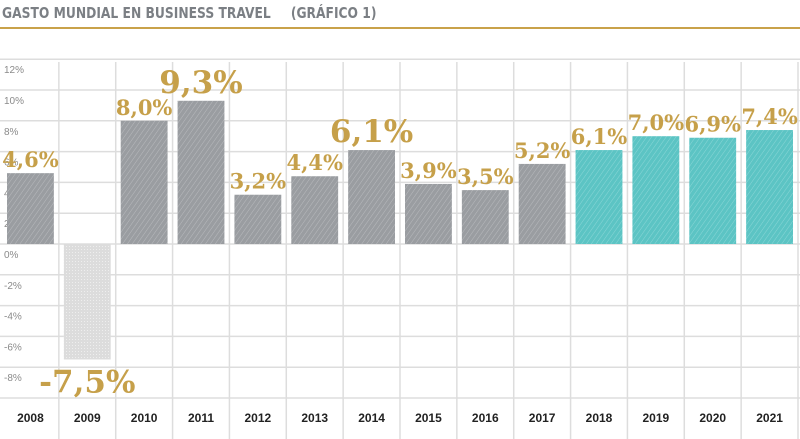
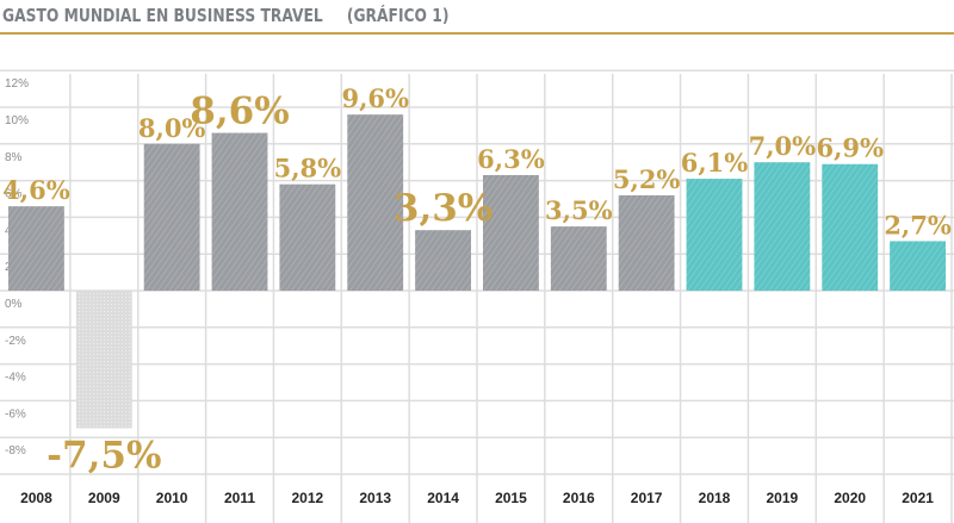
2011: 9,3% -> 8,6%
2012: 3,2% -> 5,8%
2013: 4,4% -> 9,6%
2014: 6,1% -> 3,3%
2015: 3,9% -> 6,3%
2021: 7,4% -> 2,7%
